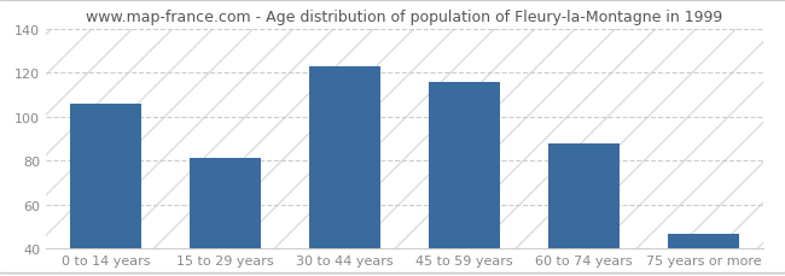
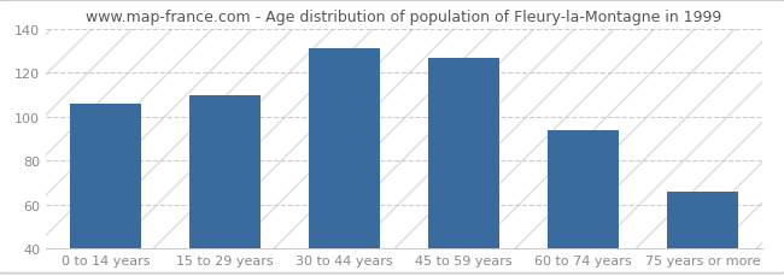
15 to 29 years: 81 -> 110
30 to 44 years: 123 -> 131
45 to 59 years: 116 -> 127
60 to 74 years: 88 -> 94
75 years or more: 47 -> 66
